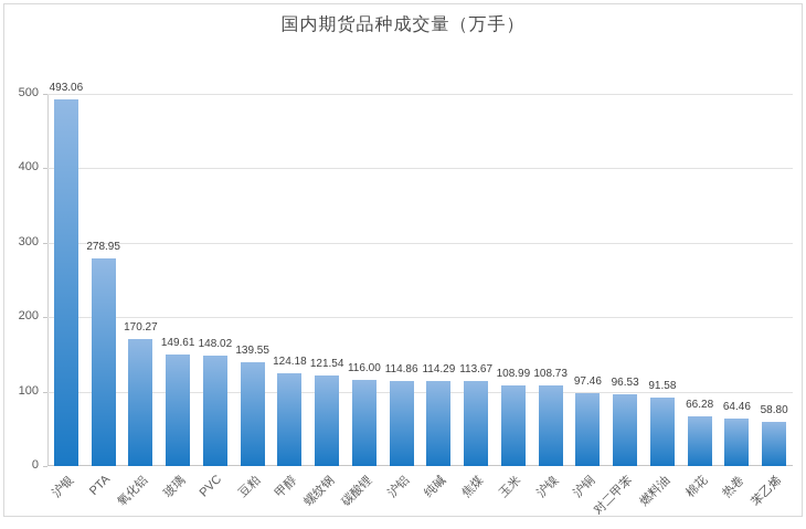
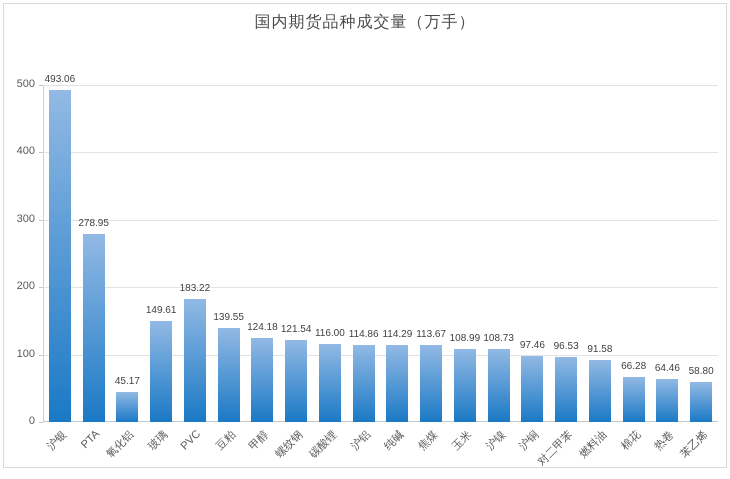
氧化铝: 170.27 -> 45.17
PVC: 148.02 -> 183.22
